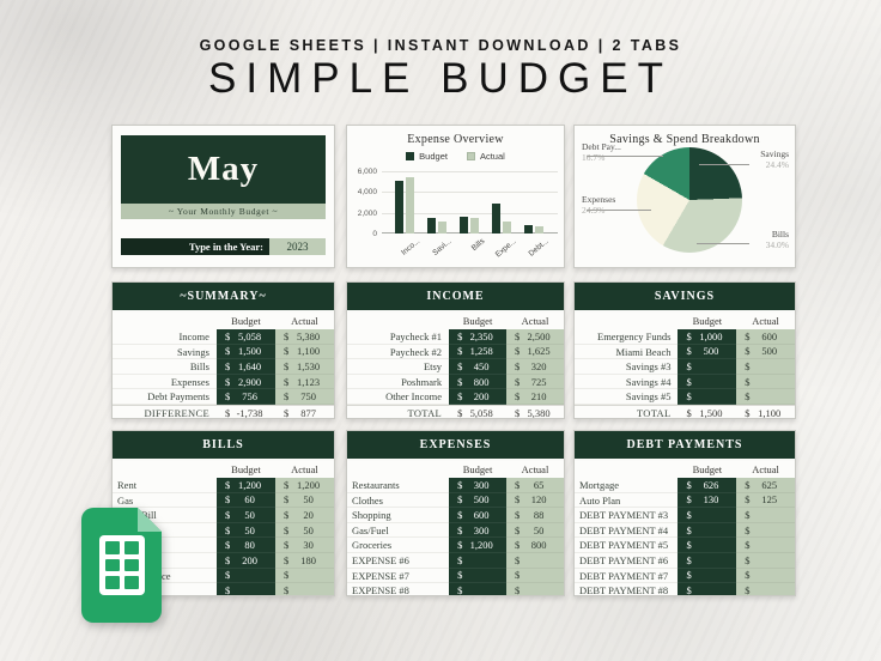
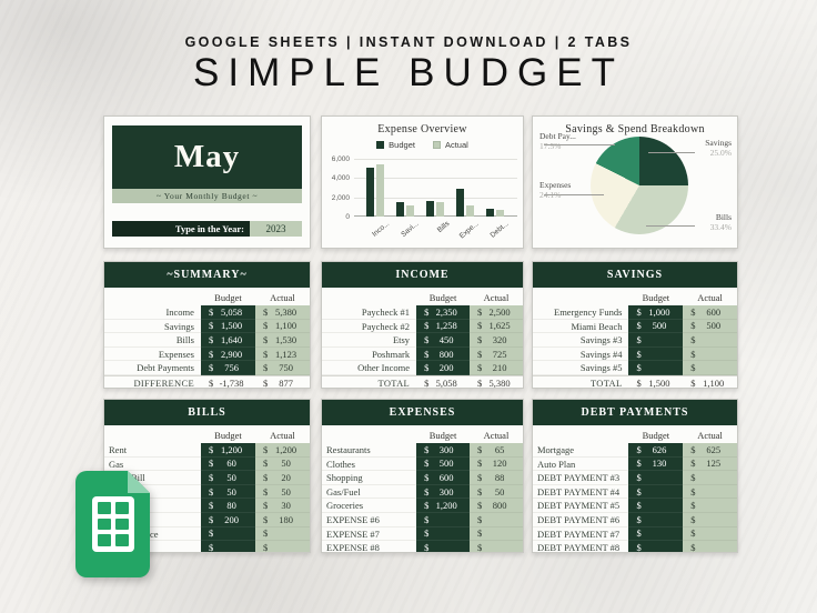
Savings & Spend Breakdown/Savings: 24.4% -> 25.0%
Savings & Spend Breakdown/Bills: 34.0% -> 33.4%
Savings & Spend Breakdown/Expenses: 24.9% -> 24.1%
Savings & Spend Breakdown/Debt Pay...: 16.7% -> 17.5%
